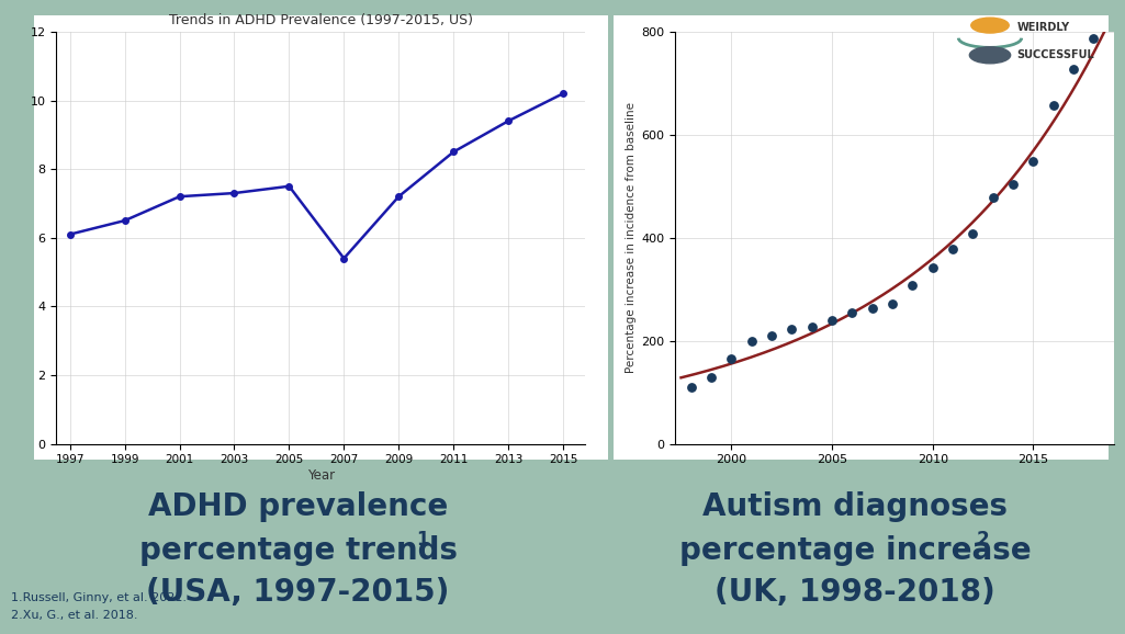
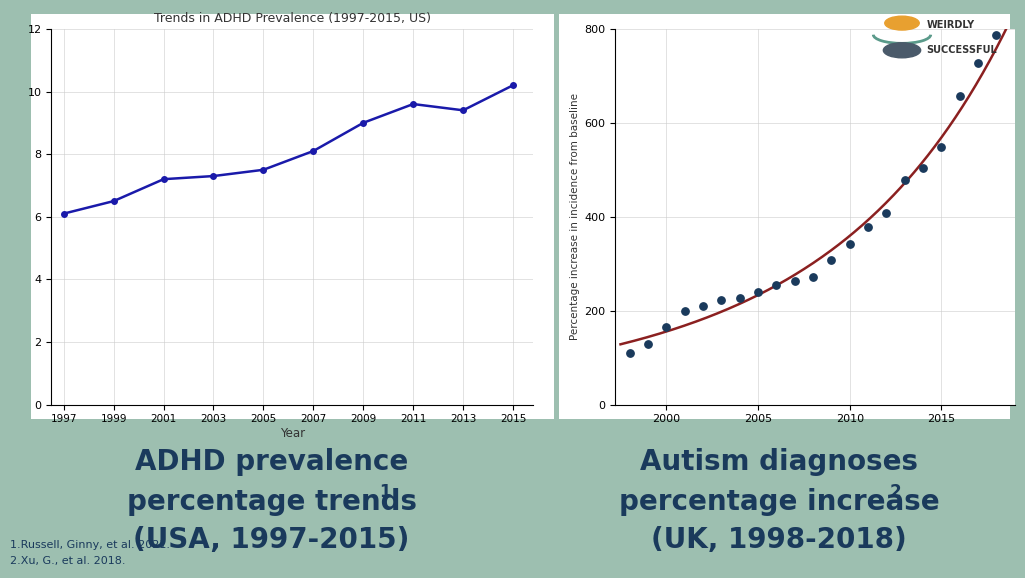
Trends in ADHD Prevalence (1997-2015, US)/2007: 5.4 -> 8.1
Trends in ADHD Prevalence (1997-2015, US)/2009: 7.2 -> 9.0
Trends in ADHD Prevalence (1997-2015, US)/2011: 8.5 -> 9.6
